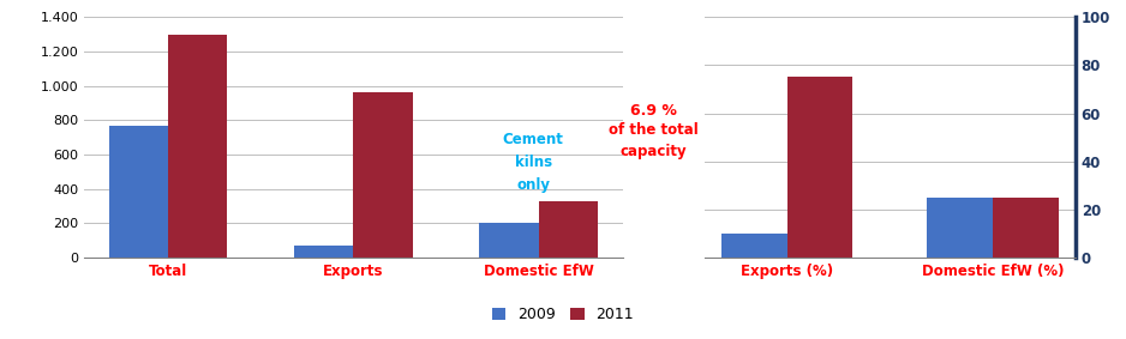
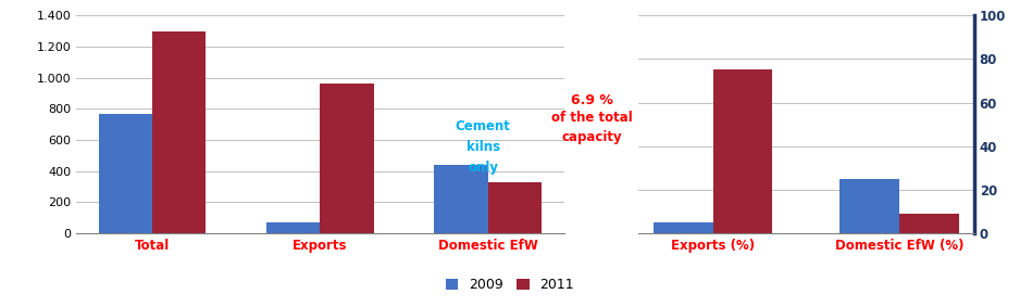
2009/Domestic EfW: 200 -> 440
2009/Exports (%): 10 -> 5
2011/Domestic EfW (%): 25 -> 9
